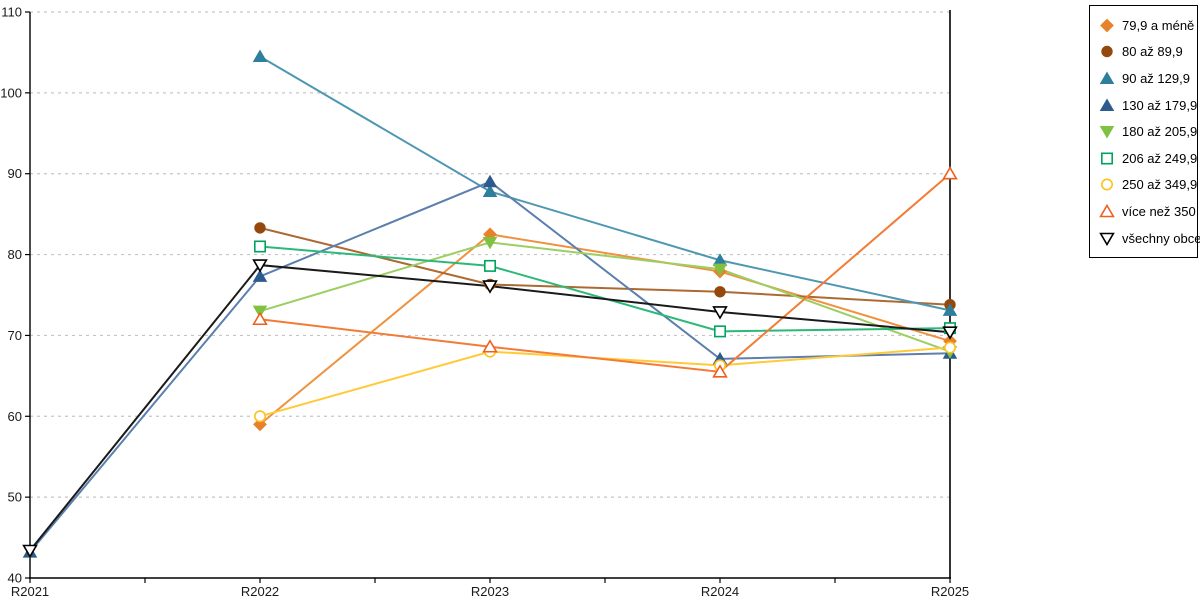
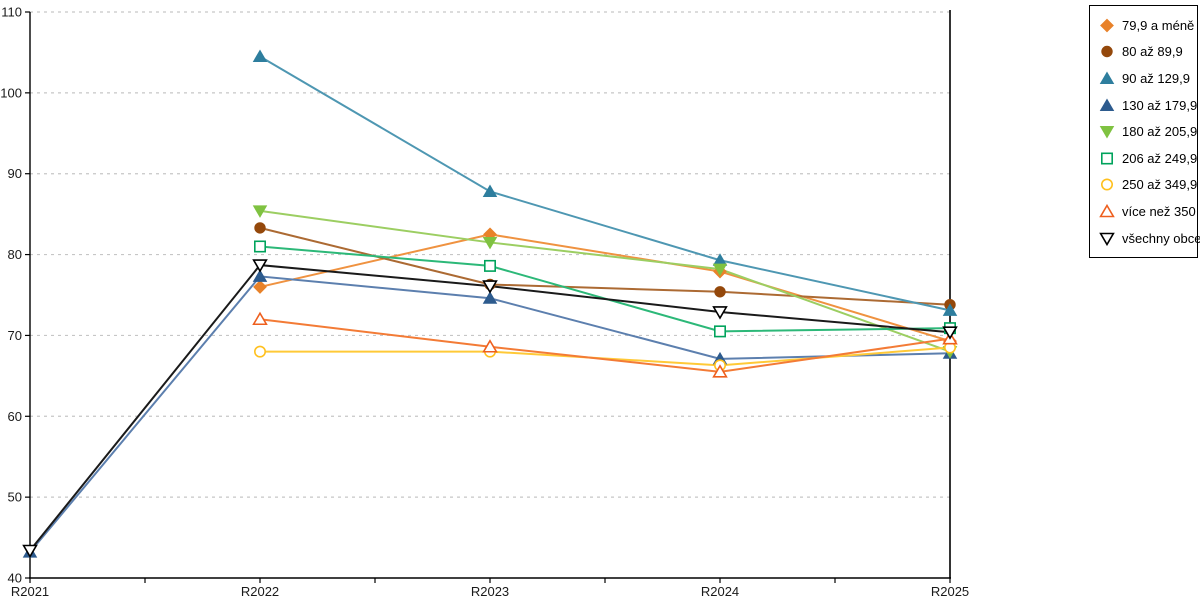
79,9 a méně/R2022: 59 -> 76
180 až 205,9/R2022: 73 -> 85
250 až 349,9/R2022: 60 -> 68
130 až 179,9/R2023: 89 -> 75
více než 350/R2025: 90 -> 70
